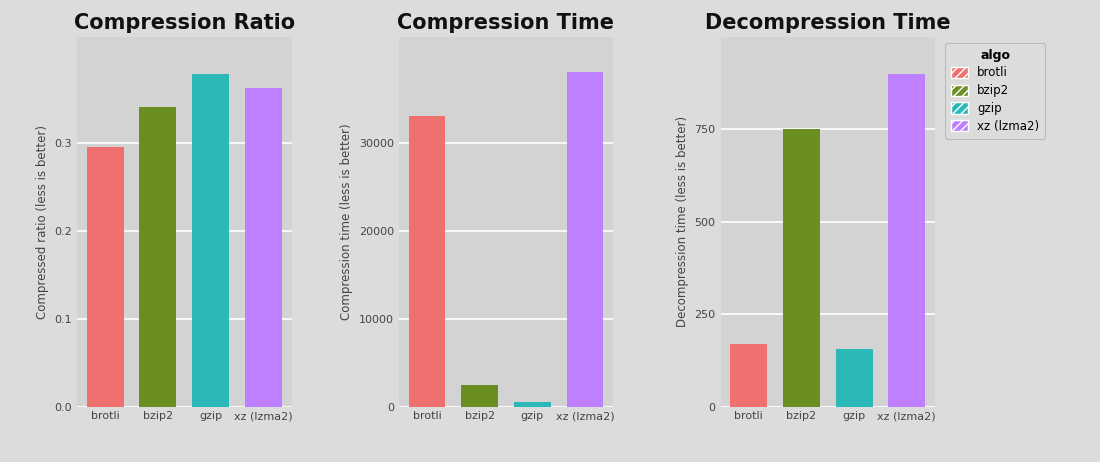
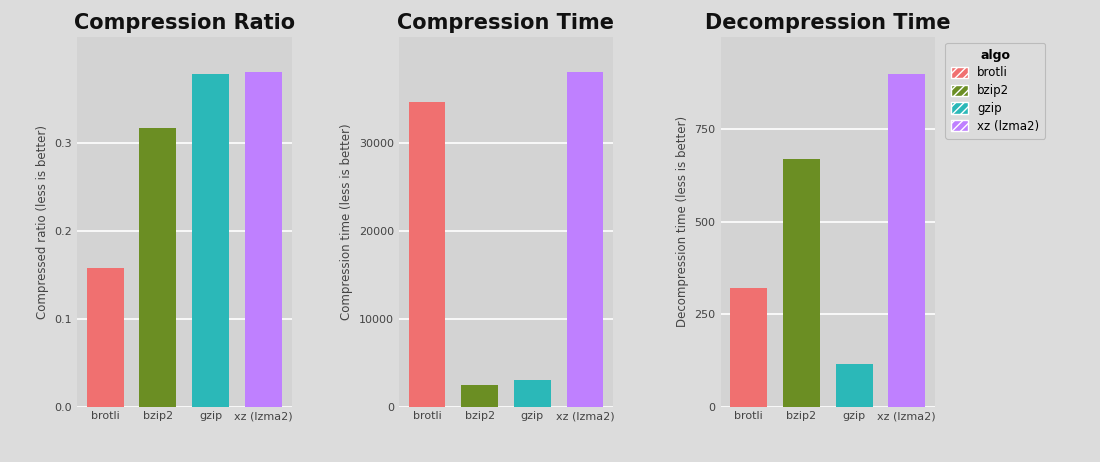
Compression Ratio/brotli: 0.295 -> 0.158
Compression Ratio/bzip2: 0.340 -> 0.316
Compression Ratio/xz (lzma2): 0.362 -> 0.380
Compression Time/brotli: 33000 -> 34600
Compression Time/gzip: 500 -> 3000
Decompression Time/brotli: 170 -> 320
Decompression Time/bzip2: 750 -> 670
Decompression Time/gzip: 155 -> 115
